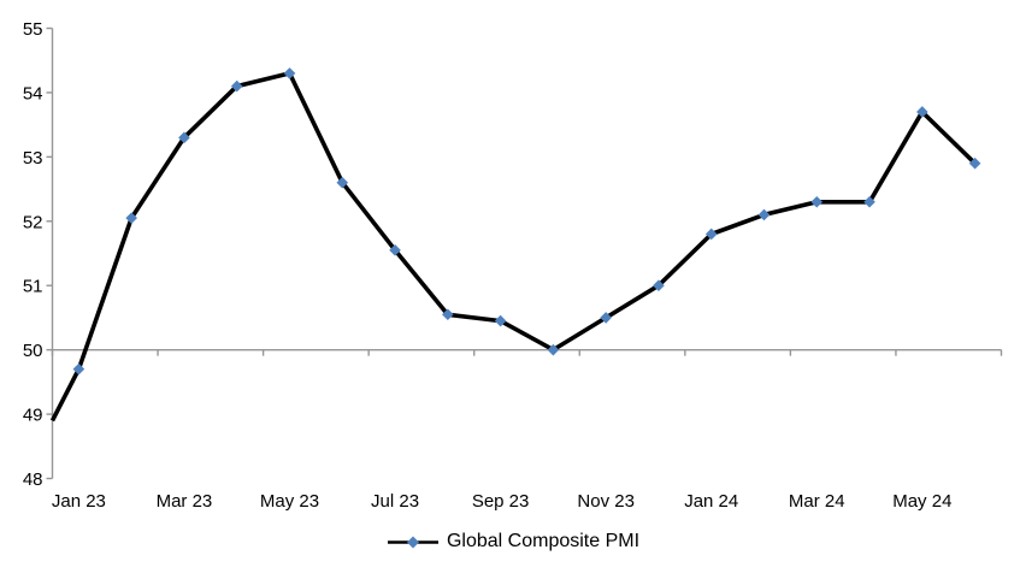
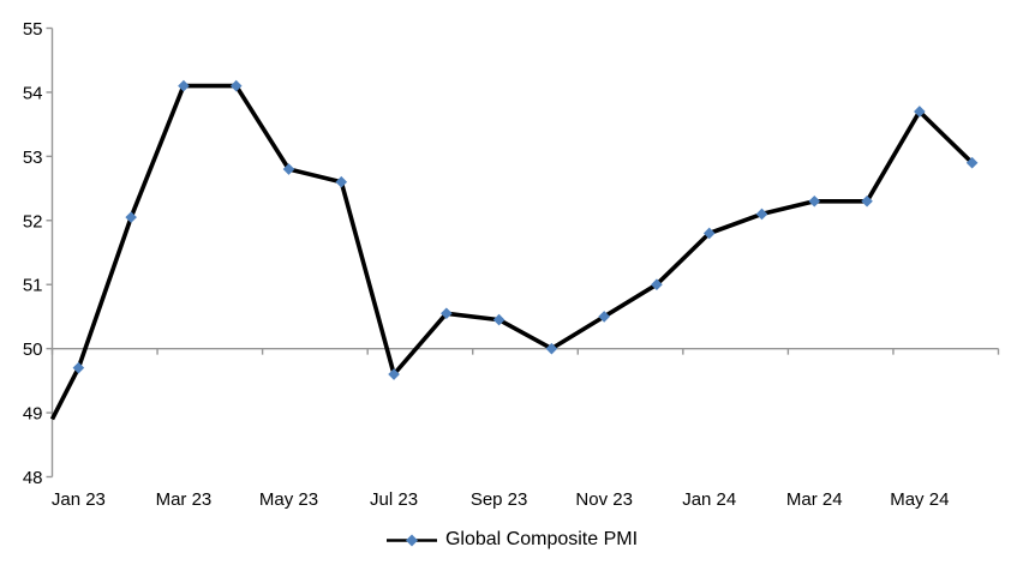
Mar 23: 53.3 -> 54.1
May 23: 54.3 -> 52.8
Jul 23: 51.5 -> 49.6
